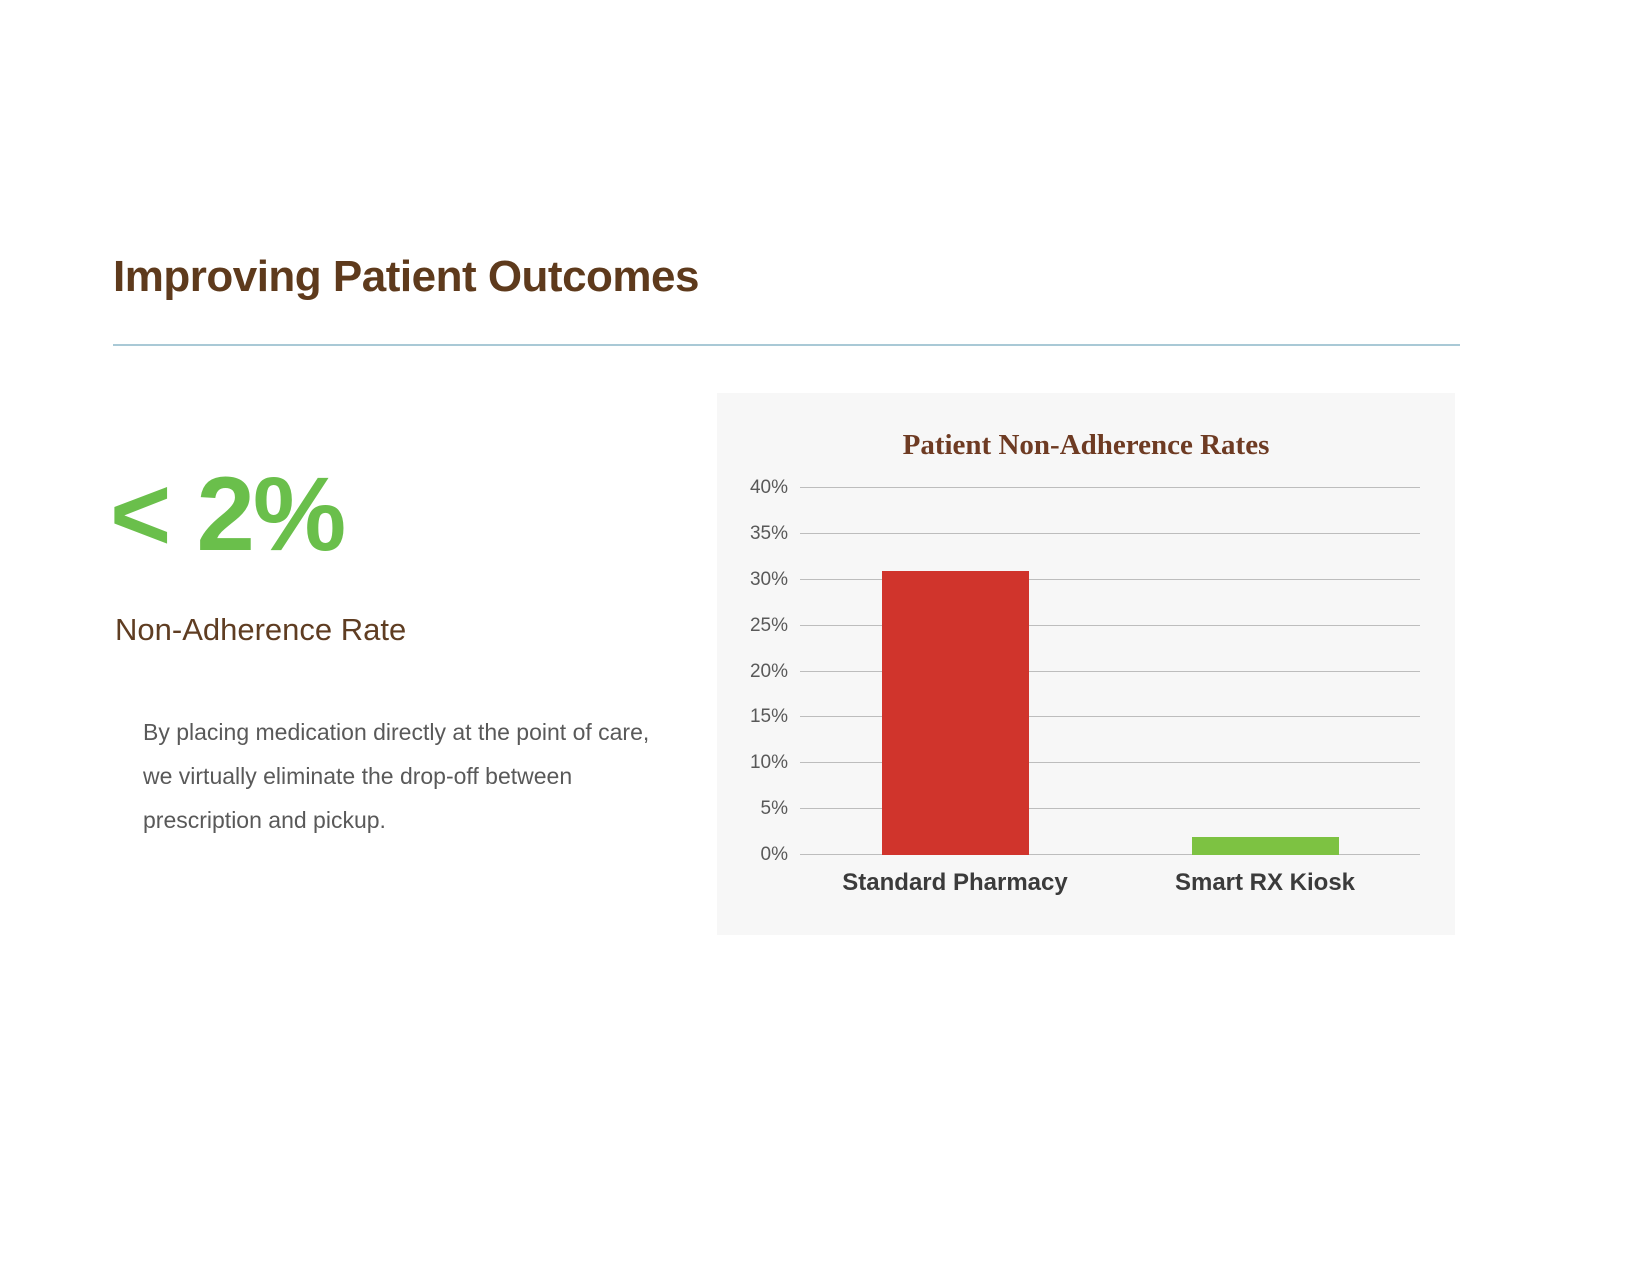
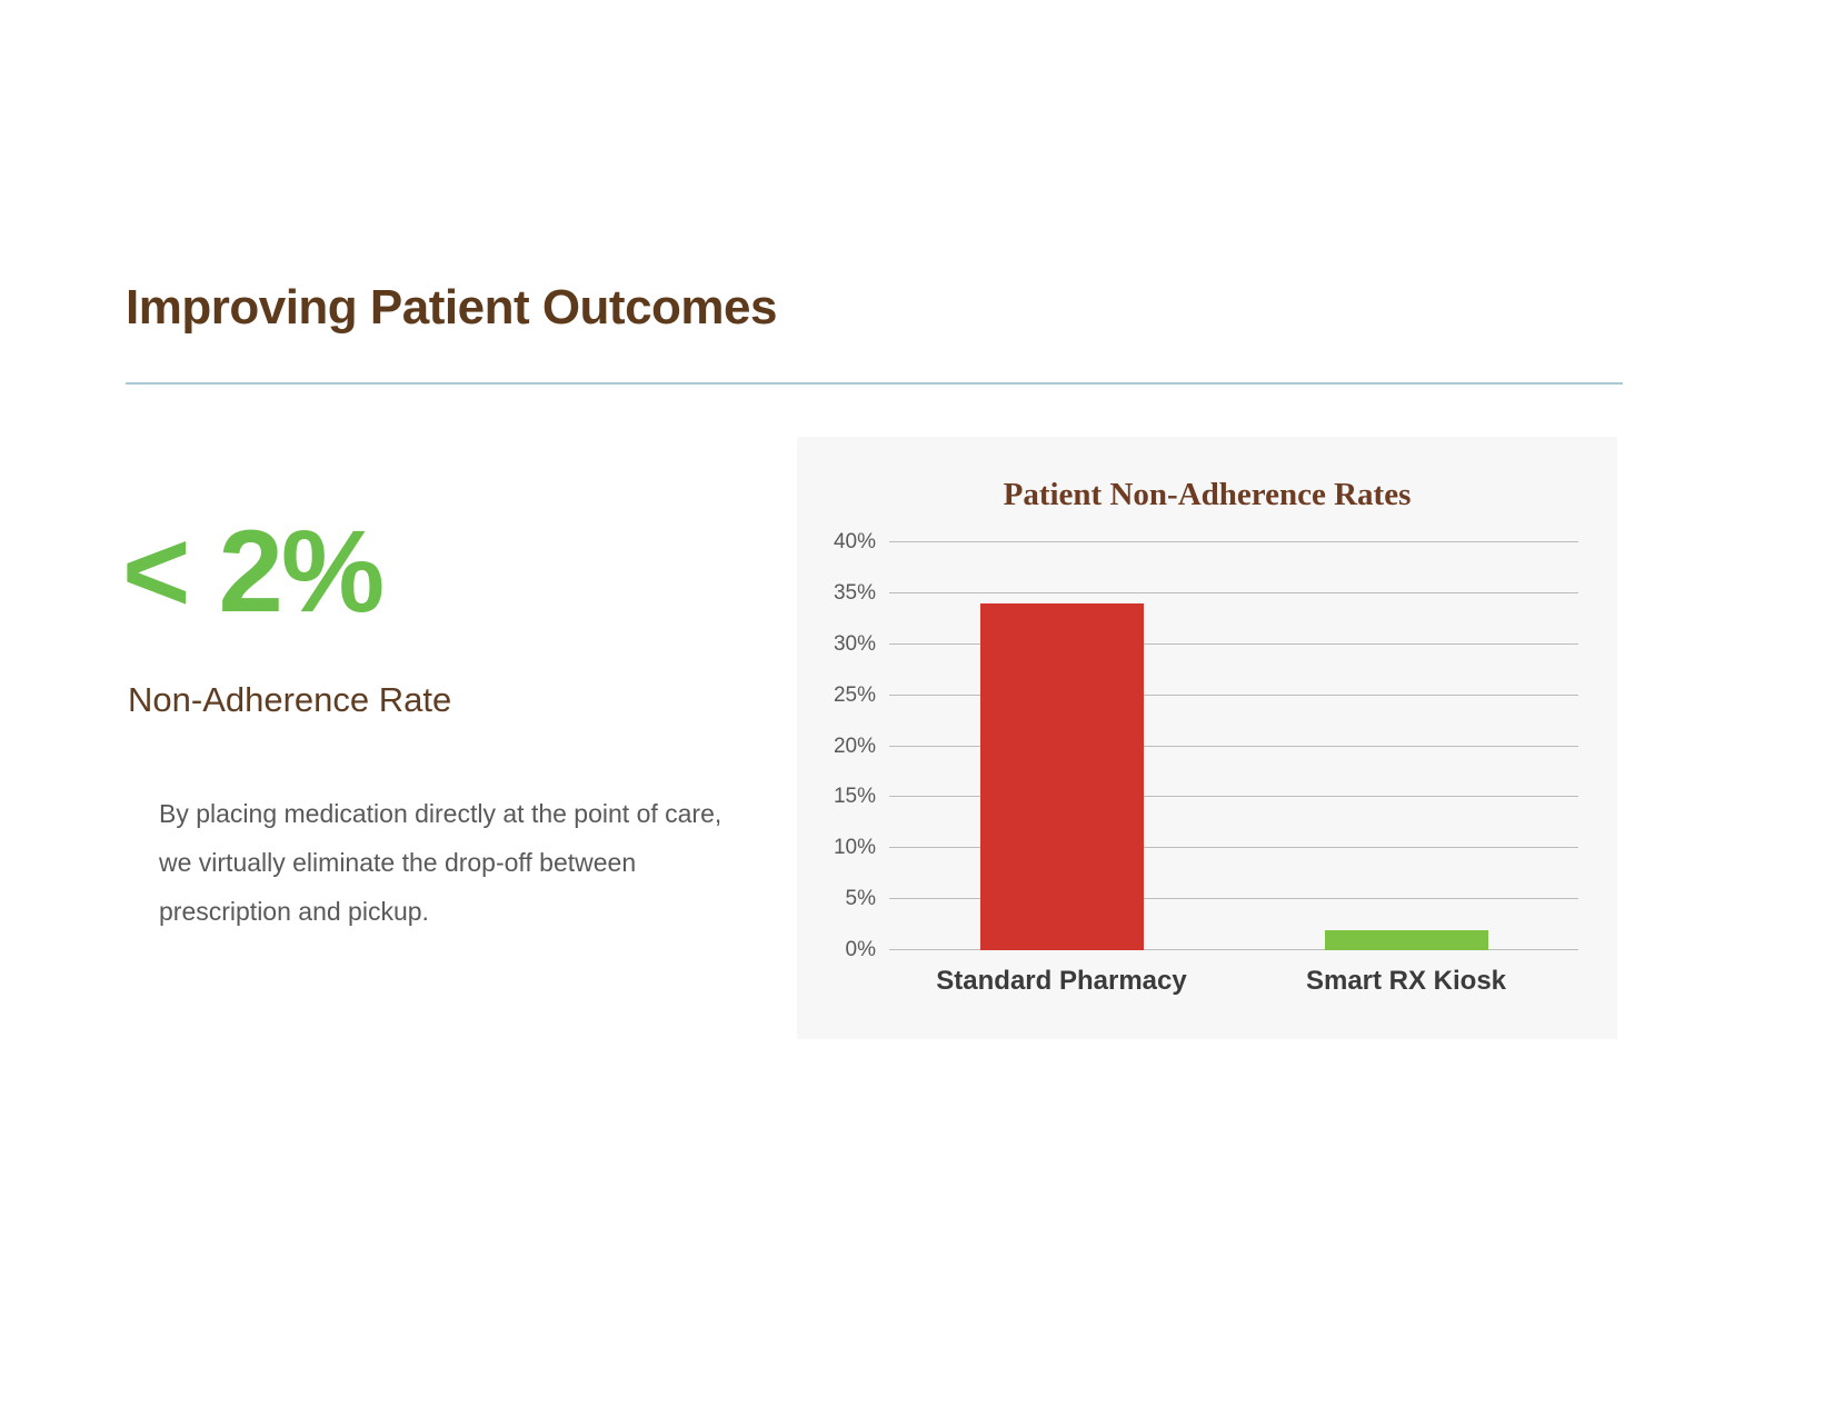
Standard Pharmacy: 31% -> 34%
